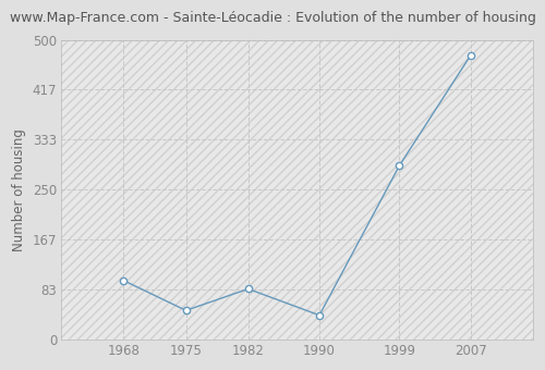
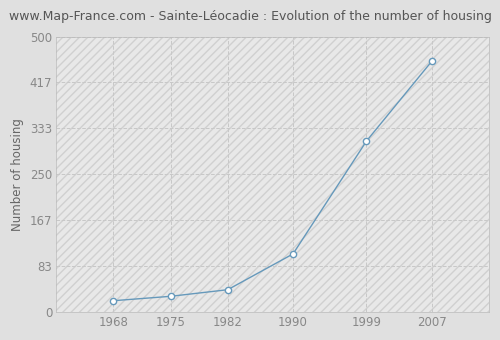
1968: 98 -> 20
1975: 48 -> 28
1982: 84 -> 40
1990: 40 -> 105
1999: 290 -> 310
2007: 474 -> 455
